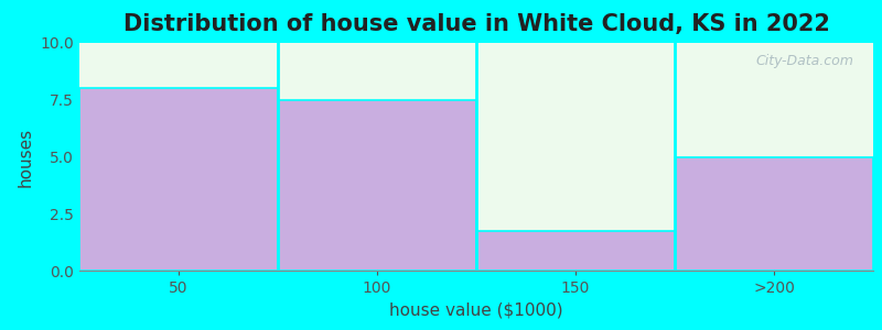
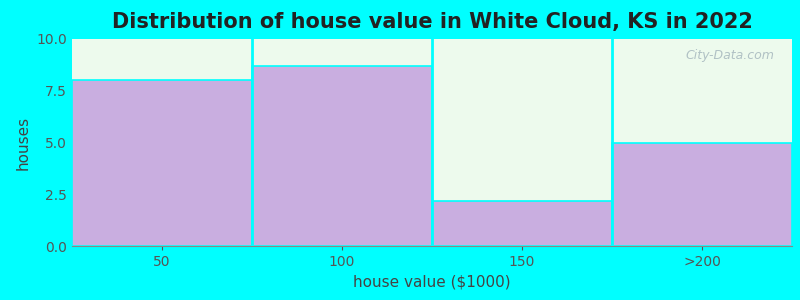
100: 7.50 -> 8.70
150: 1.75 -> 2.15
